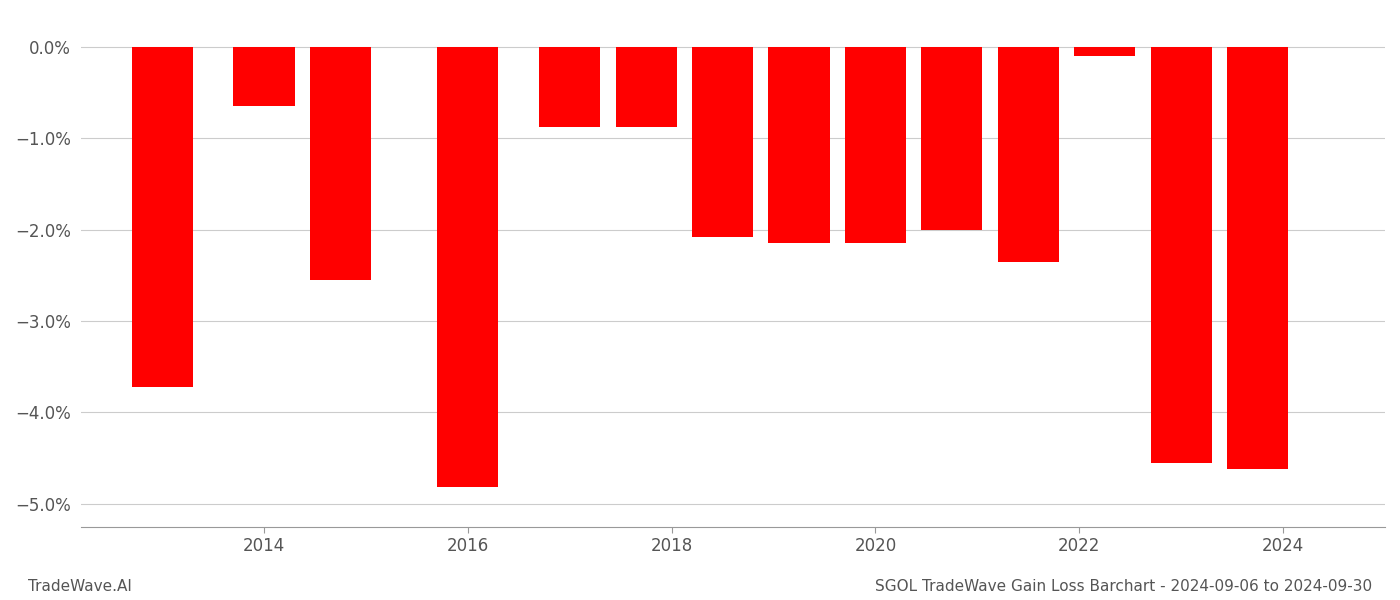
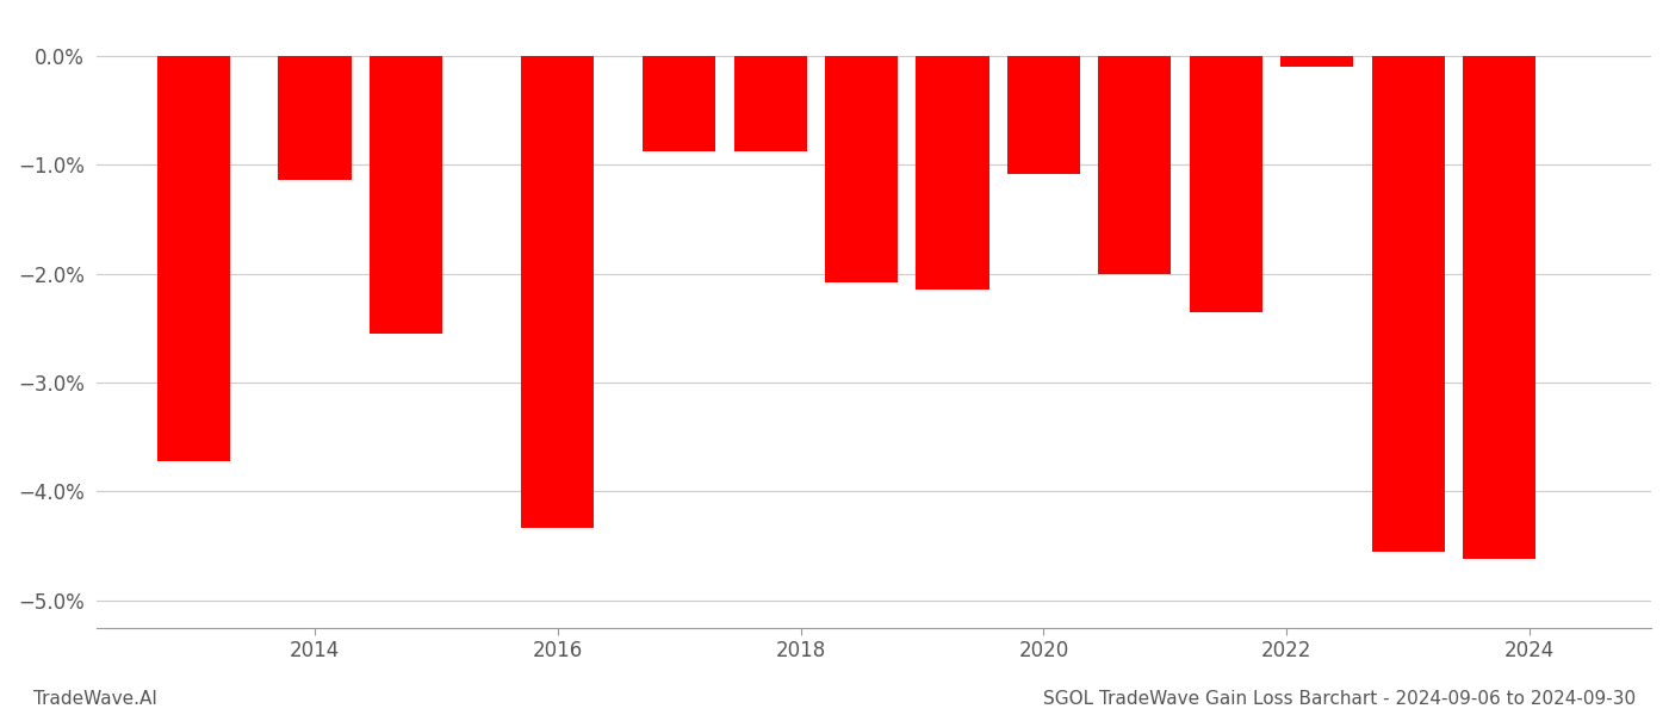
2014: -0.65% -> -1.14%
2016: -4.82% -> -4.34%
2020: -2.15% -> -1.08%
